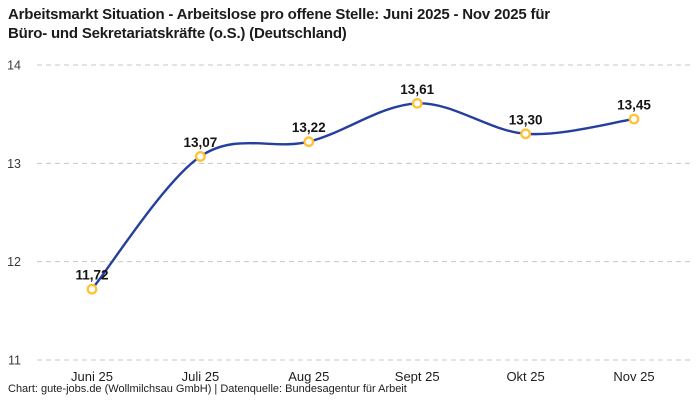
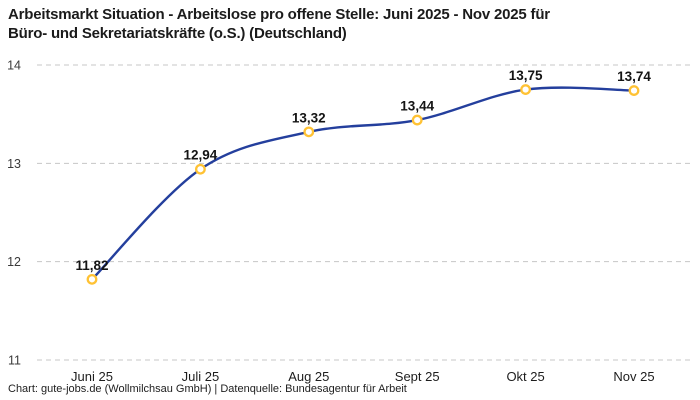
Juni 25: 11,72 -> 11,82
Juli 25: 13,07 -> 12,94
Aug 25: 13,22 -> 13,32
Sept 25: 13,61 -> 13,44
Okt 25: 13,30 -> 13,75
Nov 25: 13,45 -> 13,74
